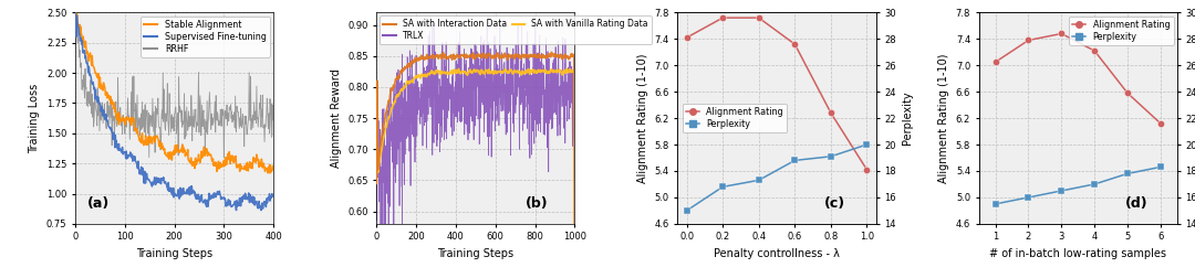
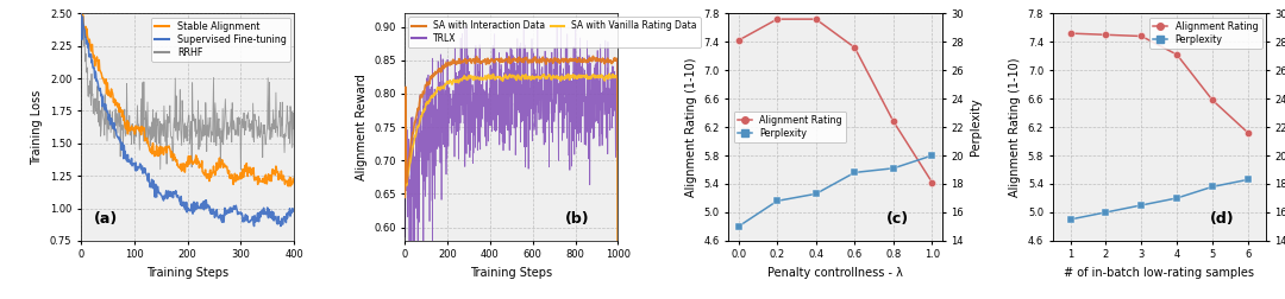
Alignment Rating/1: 7.05 -> 7.52
Alignment Rating/2: 7.38 -> 7.50
